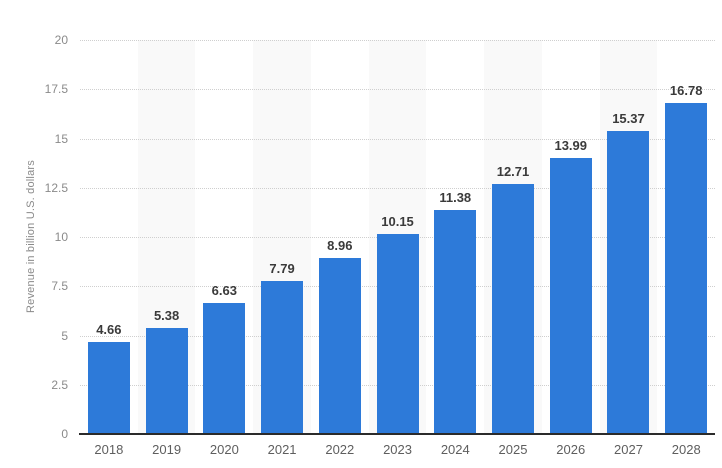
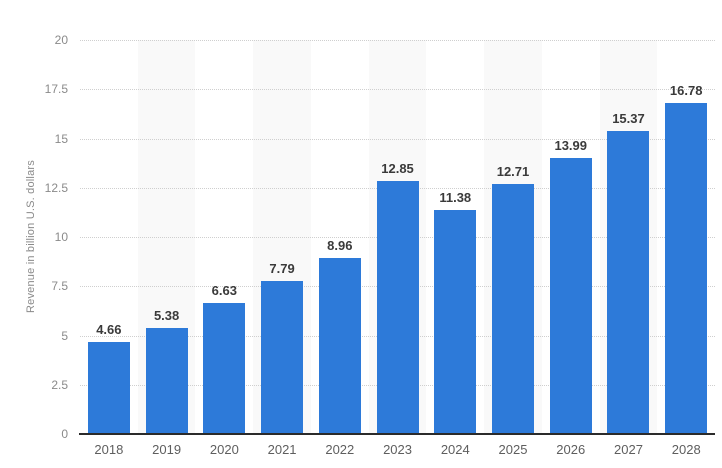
2023: 10.15 -> 12.85
